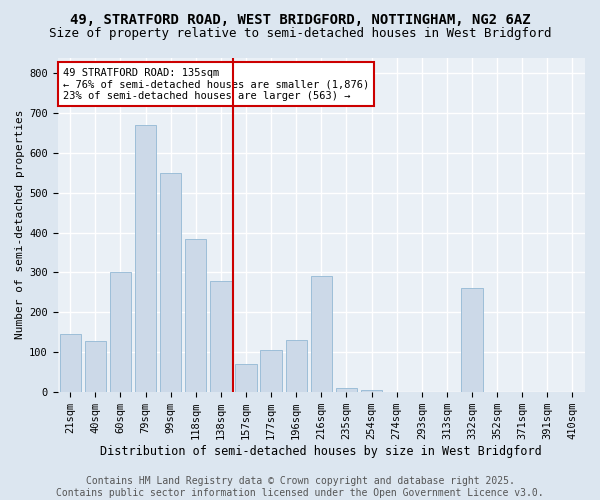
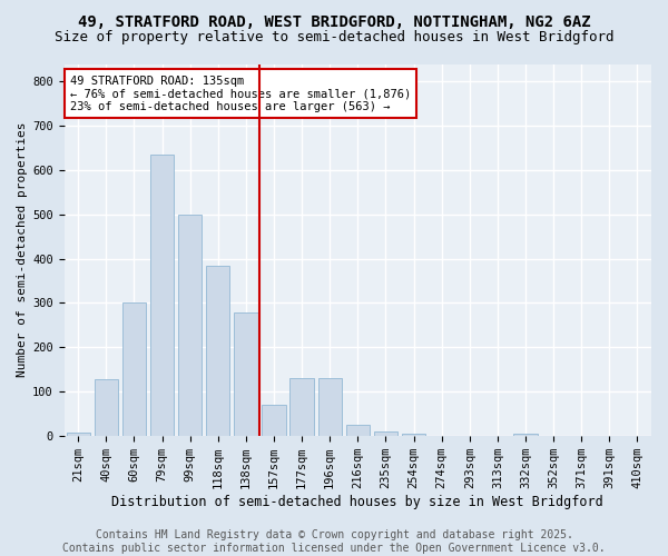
21sqm: 145 -> 8
79sqm: 670 -> 635
99sqm: 550 -> 500
177sqm: 105 -> 130
216sqm: 290 -> 25
332sqm: 260 -> 5
